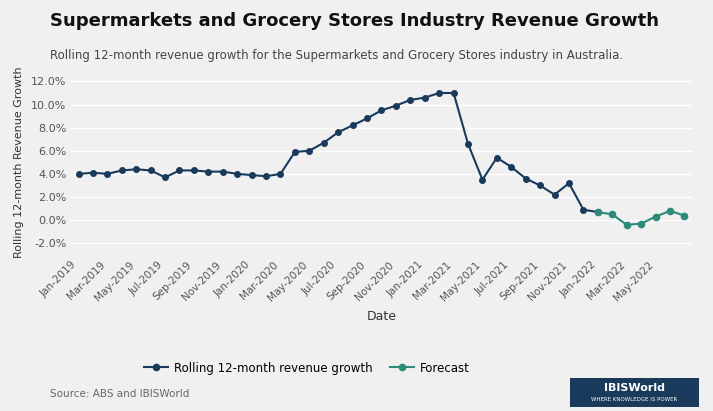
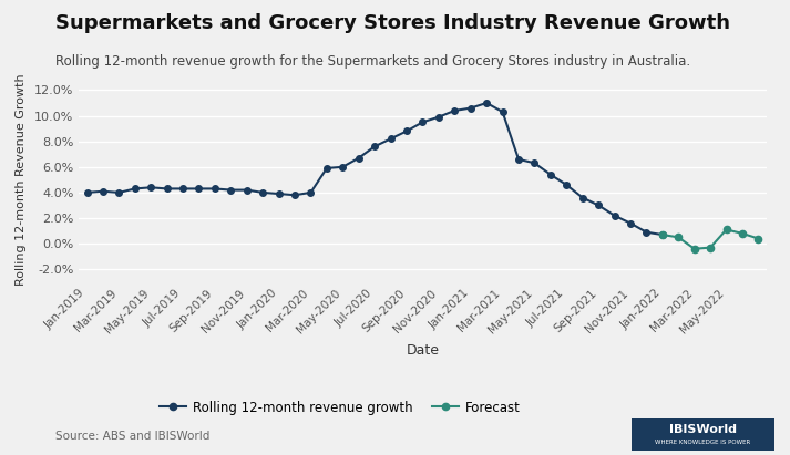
Rolling 12-month revenue growth/Jul-2019: 3.7% -> 4.3%
Rolling 12-month revenue growth/Mar-2021: 11.0% -> 10.3%
Rolling 12-month revenue growth/May-2021: 3.5% -> 6.3%
Rolling 12-month revenue growth/Nov-2021: 3.2% -> 1.6%
Forecast/May-2022: 0.3% -> 1.1%
